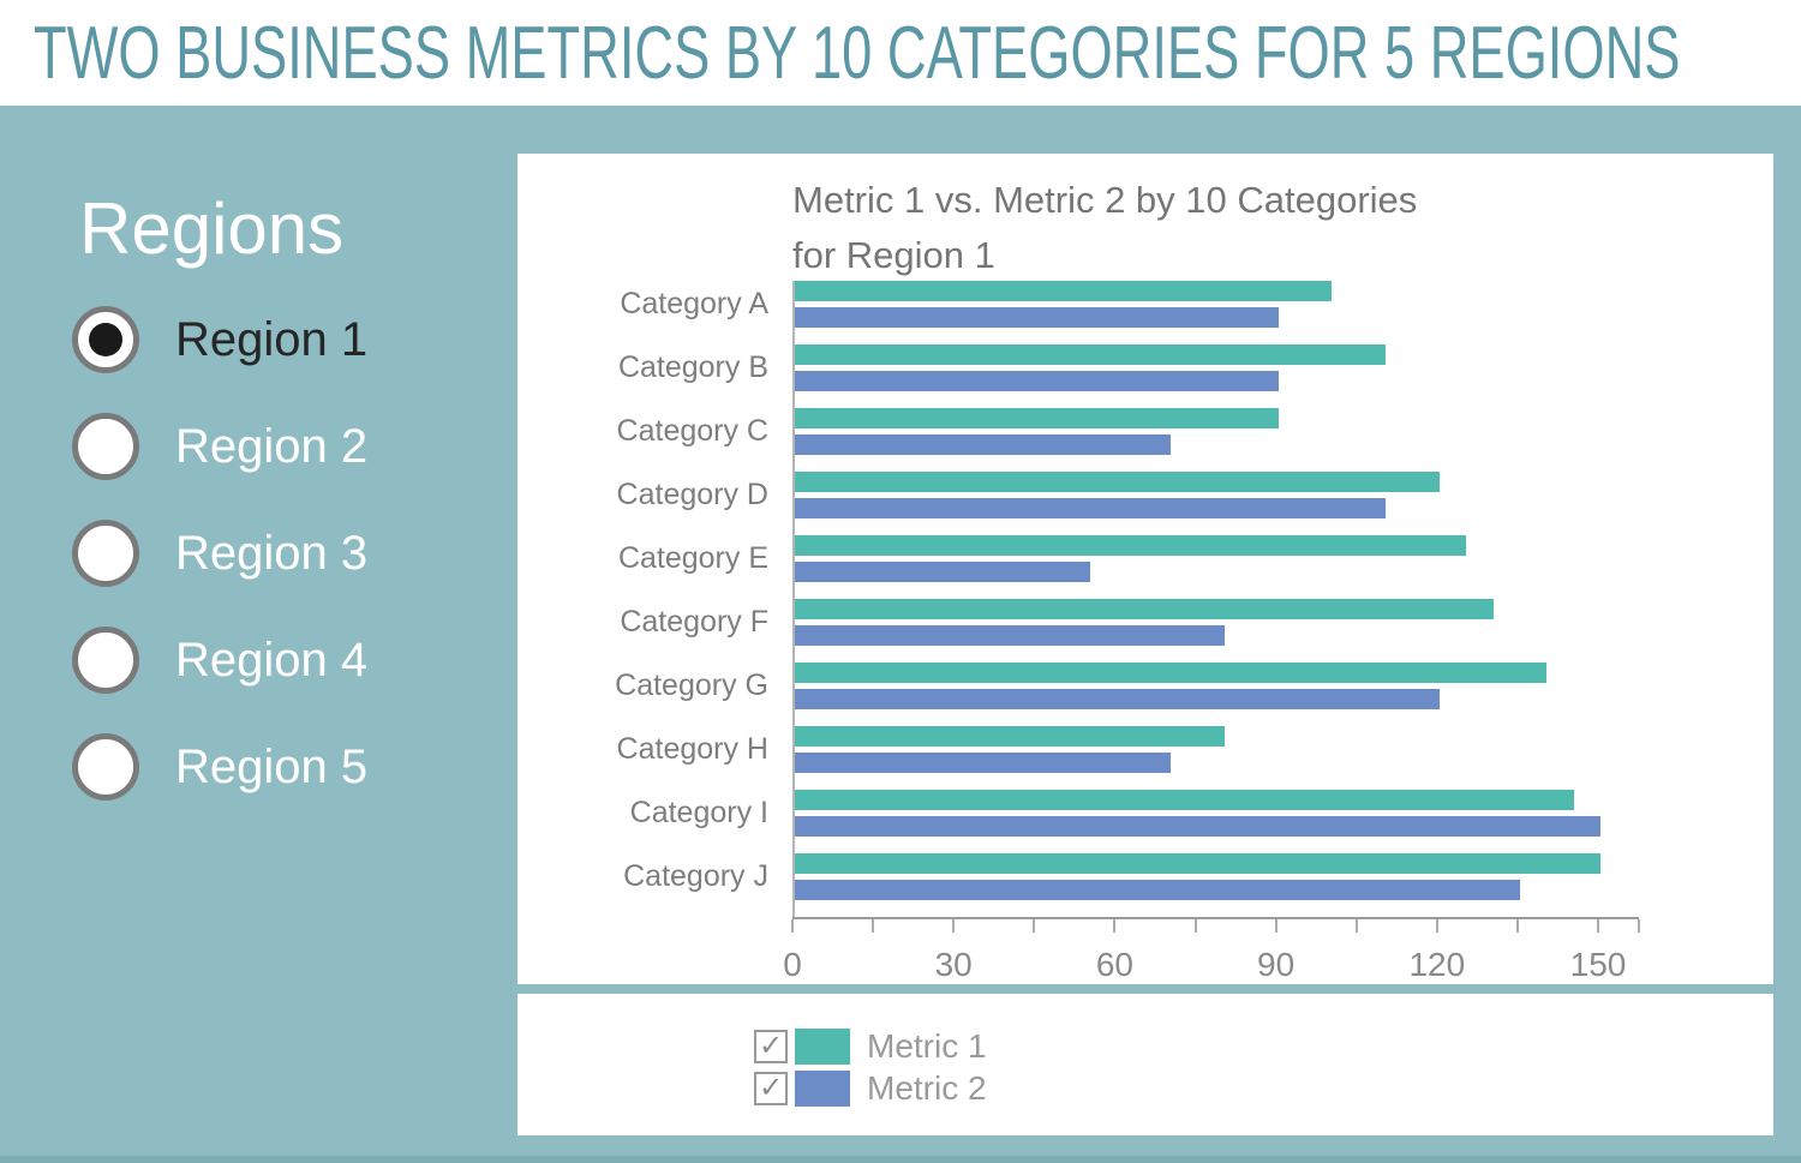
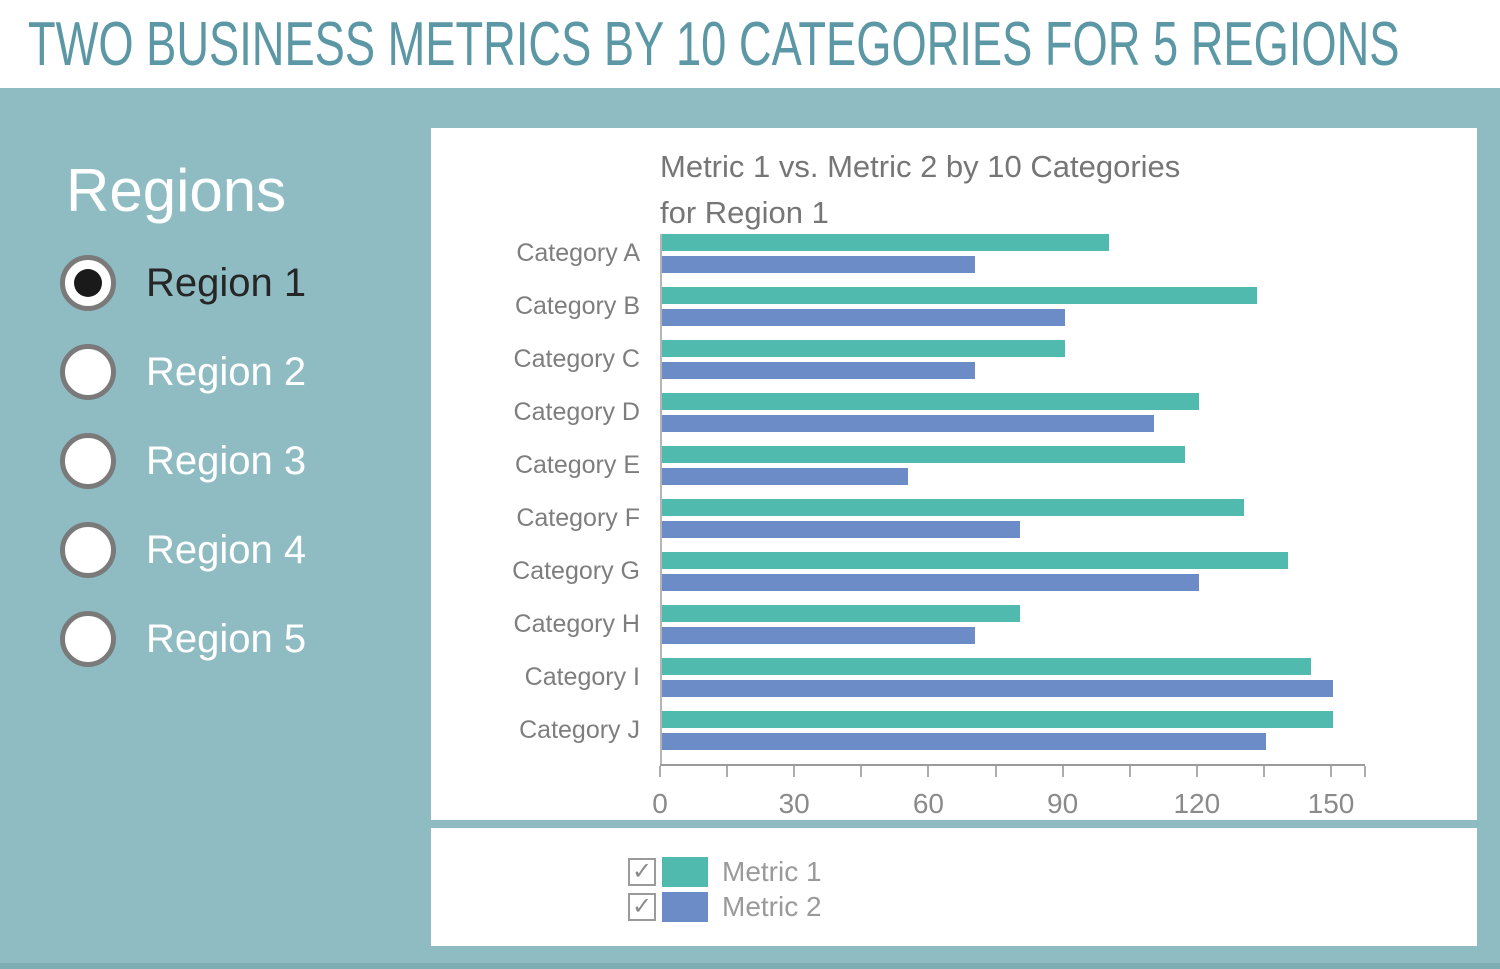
Metric 2/Category A: 90 -> 70
Metric 1/Category B: 110 -> 133
Metric 1/Category E: 125 -> 117
